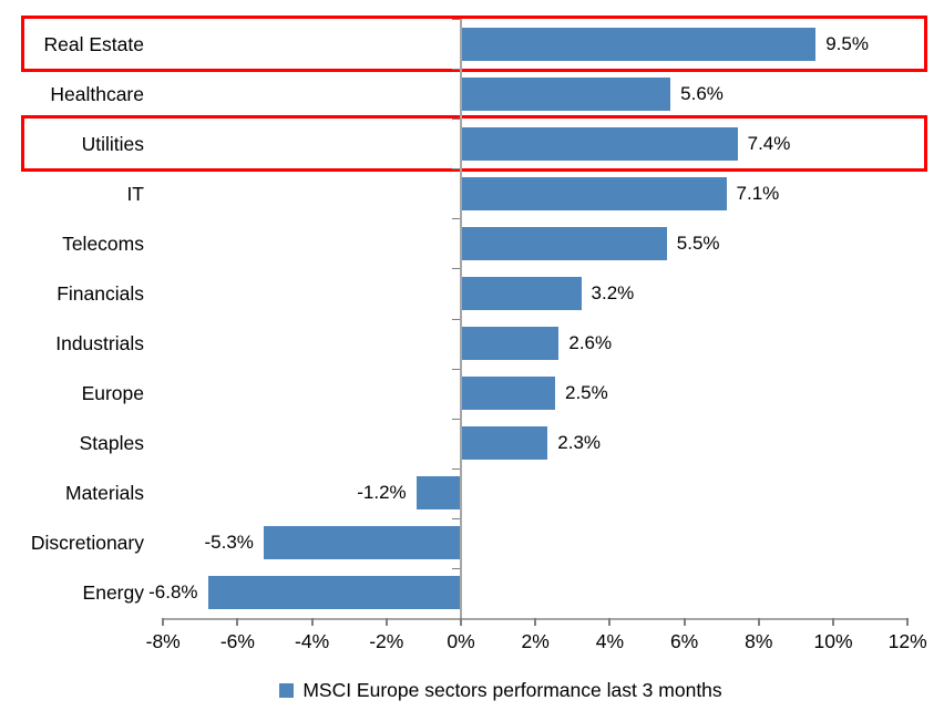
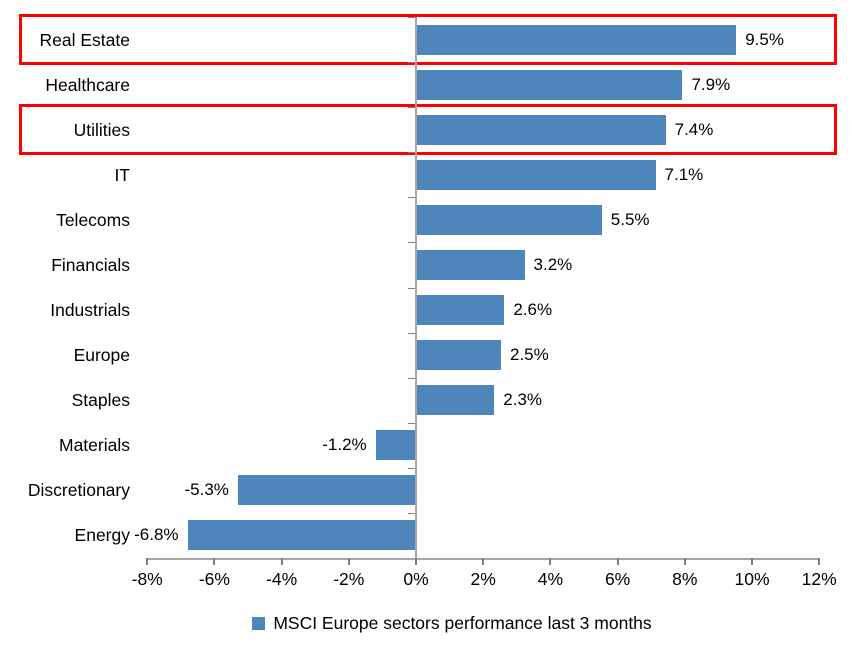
Healthcare: 5.6% -> 7.9%
